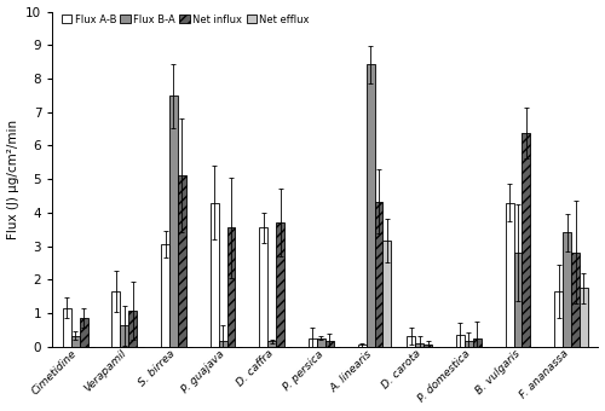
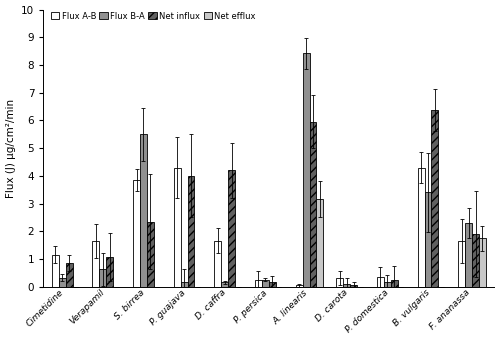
Flux A-B/S. birrea: 3.05 -> 3.85
Flux B-A/S. birrea: 7.48 -> 5.50
Net influx/S. birrea: 5.12 -> 2.35
Net influx/P. guajava: 3.55 -> 4.00
Flux A-B/D. caffra: 3.55 -> 1.65
Net influx/D. caffra: 3.70 -> 4.20
Net influx/A. linearis: 4.33 -> 5.95
Flux B-A/B. vulgaris: 2.80 -> 3.40
Flux B-A/F. ananassa: 3.40 -> 2.30
Net influx/F. ananassa: 2.82 -> 1.90
